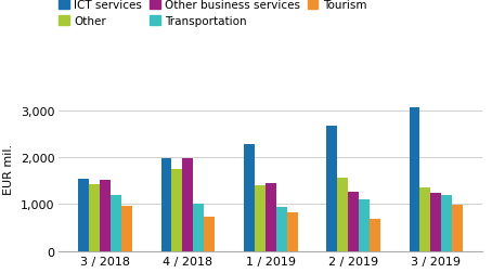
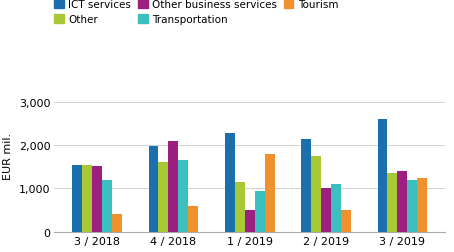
Other/3 / 2018: 1,420 -> 1,550
Tourism/3 / 2018: 960 -> 400
Other/4 / 2018: 1,740 -> 1,600
Other business services/4 / 2018: 1,980 -> 2,100
Transportation/4 / 2018: 1,010 -> 1,650
Tourism/4 / 2018: 740 -> 600
Other/1 / 2019: 1,390 -> 1,150
Other business services/1 / 2019: 1,450 -> 500
Tourism/1 / 2019: 820 -> 1,800
ICT services/2 / 2019: 2,660 -> 2,150
Other/2 / 2019: 1,570 -> 1,750
Other business services/2 / 2019: 1,270 -> 1,000
Tourism/2 / 2019: 690 -> 500
ICT services/3 / 2019: 3,070 -> 2,600
Other business services/3 / 2019: 1,250 -> 1,400
Tourism/3 / 2019: 980 -> 1,250
